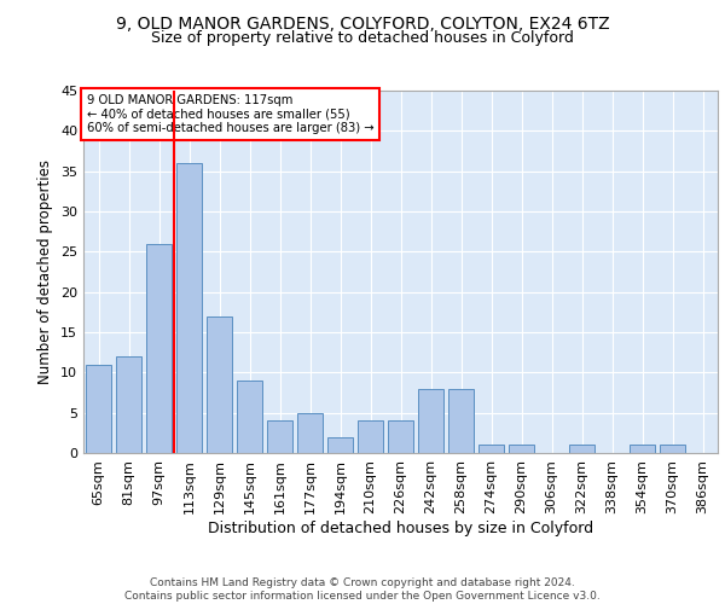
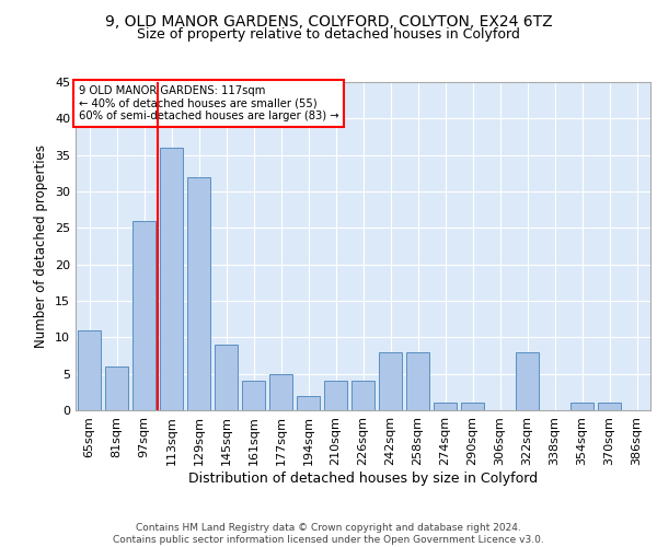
81sqm: 12 -> 6
129sqm: 17 -> 32
322sqm: 1 -> 8
